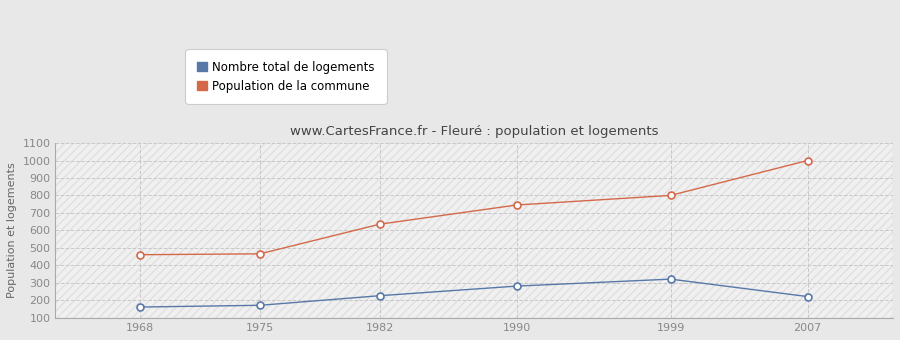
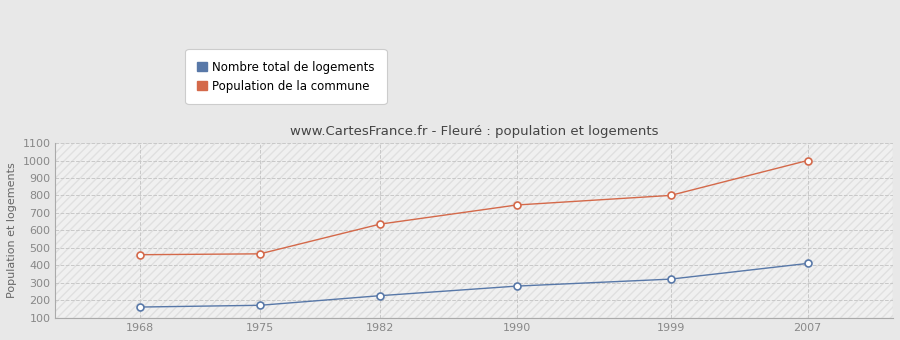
Nombre total de logements/2007: 220 -> 410
